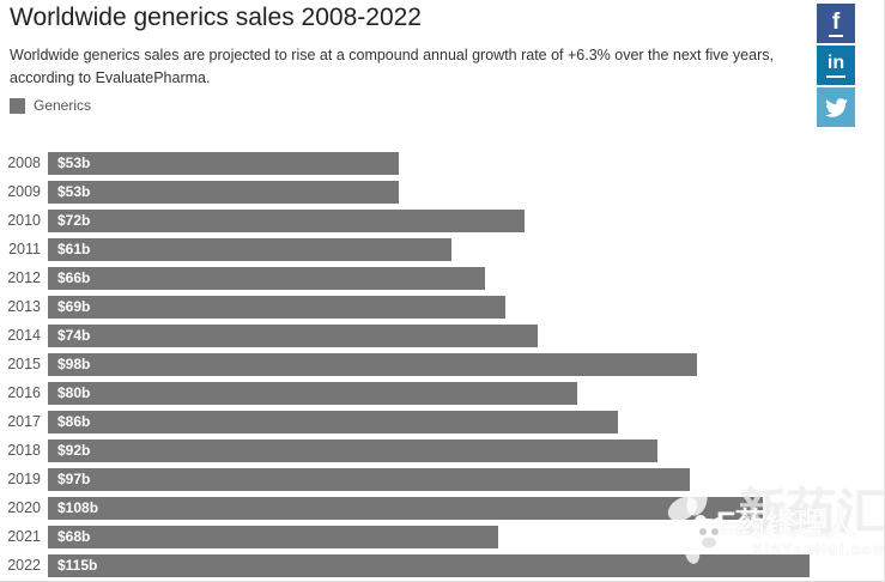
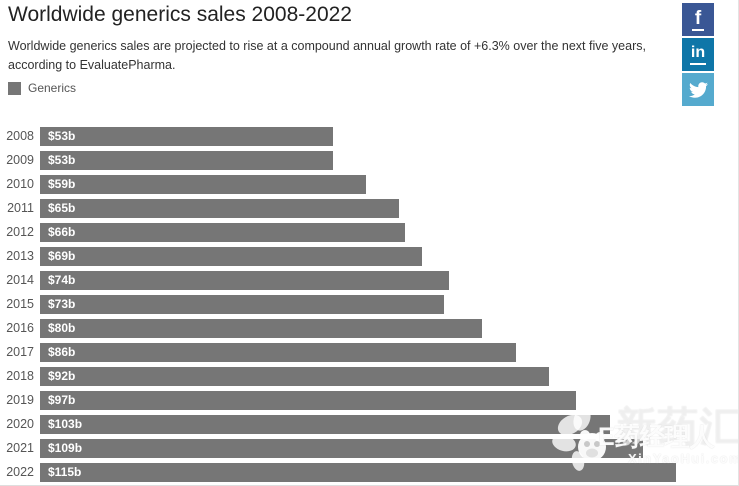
2010: $72b -> $59b
2011: $61b -> $65b
2015: $98b -> $73b
2020: $108b -> $103b
2021: $68b -> $109b
